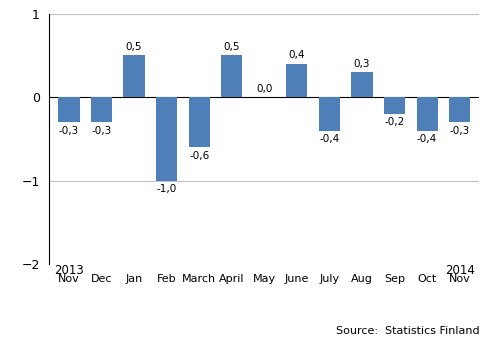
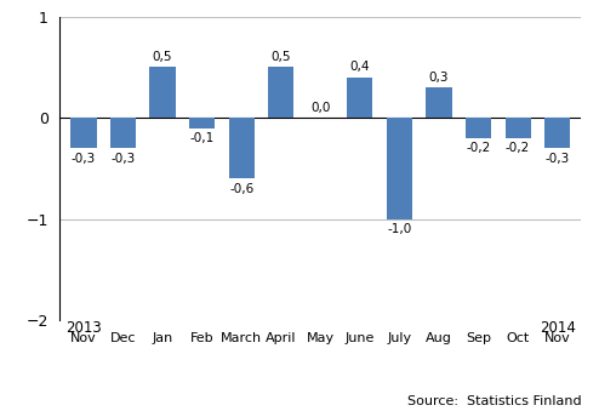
Feb: -1,0 -> -0,1
July: -0,4 -> -1,0
Oct: -0,4 -> -0,2
